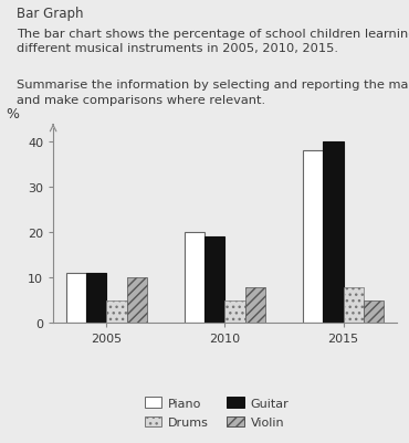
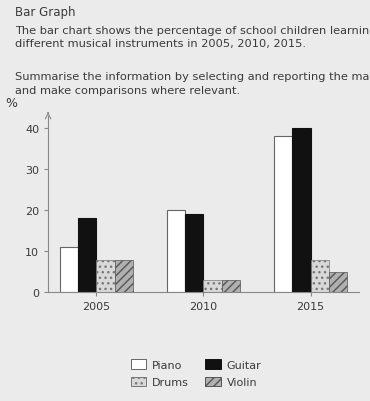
Guitar/2005: 11 -> 18
Drums/2005: 5 -> 8
Violin/2005: 10 -> 8
Drums/2010: 5 -> 3
Violin/2010: 8 -> 3
